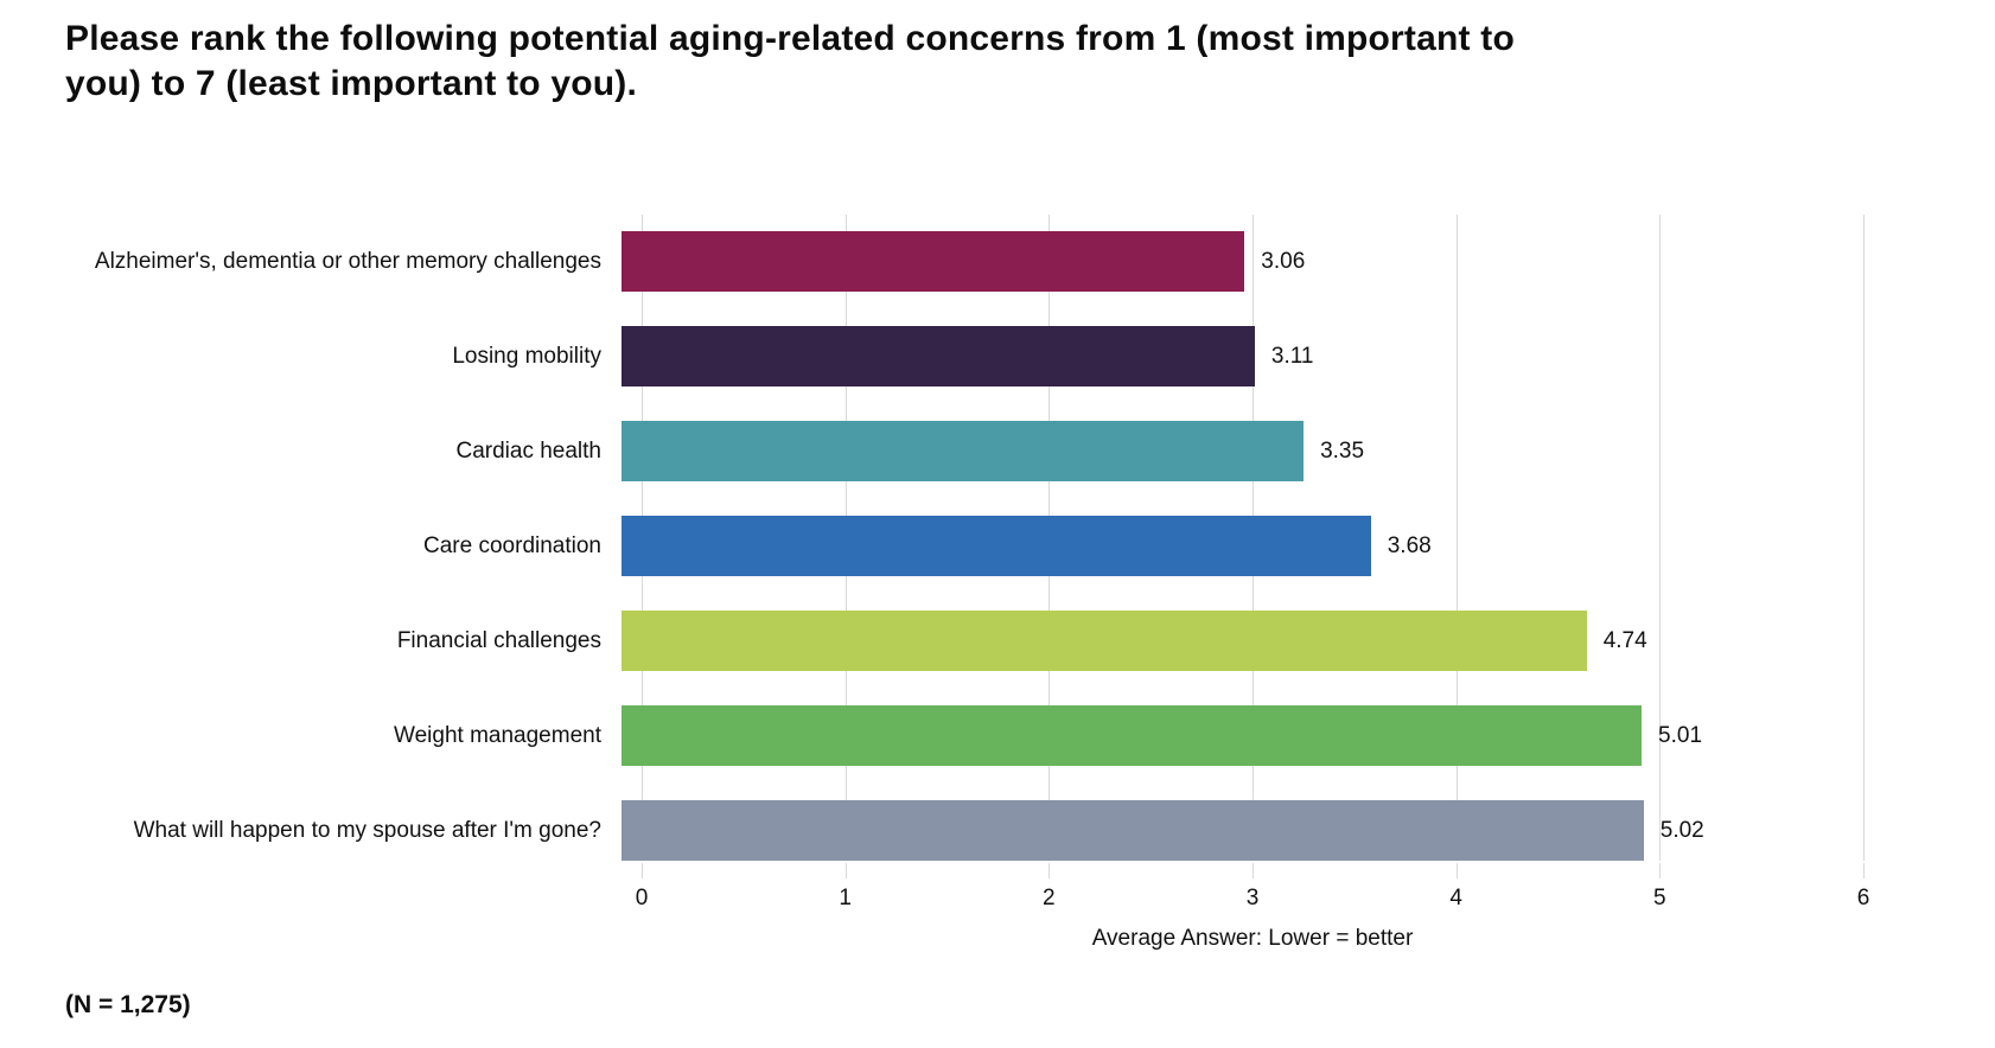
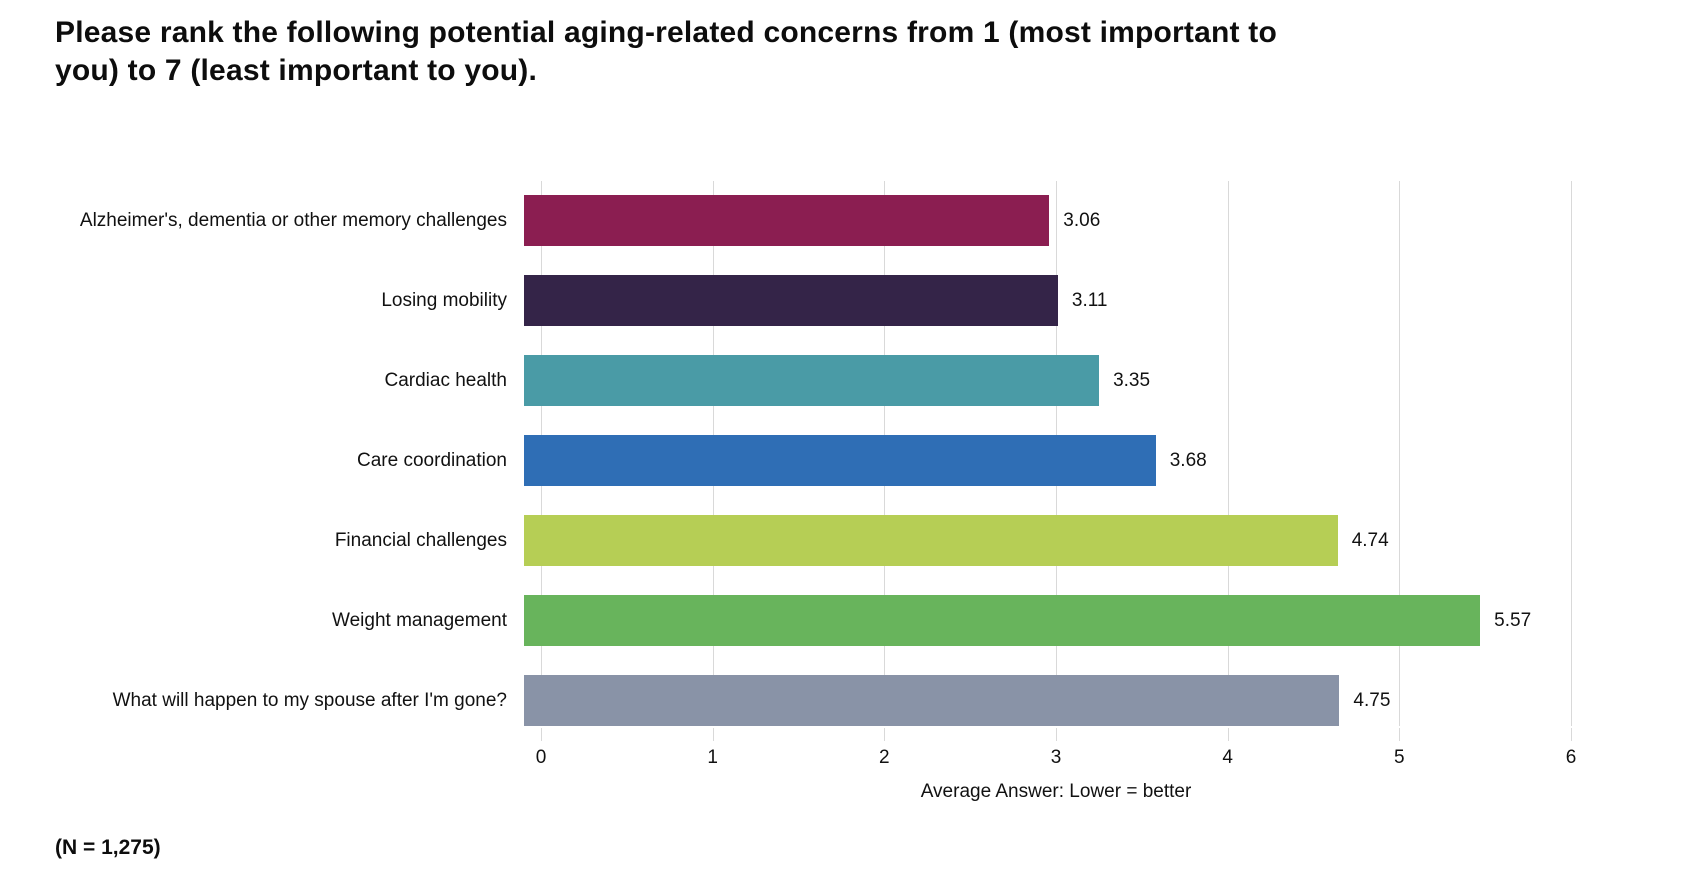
Weight management: 5.01 -> 5.57
What will happen to my spouse after I'm gone?: 5.02 -> 4.75
